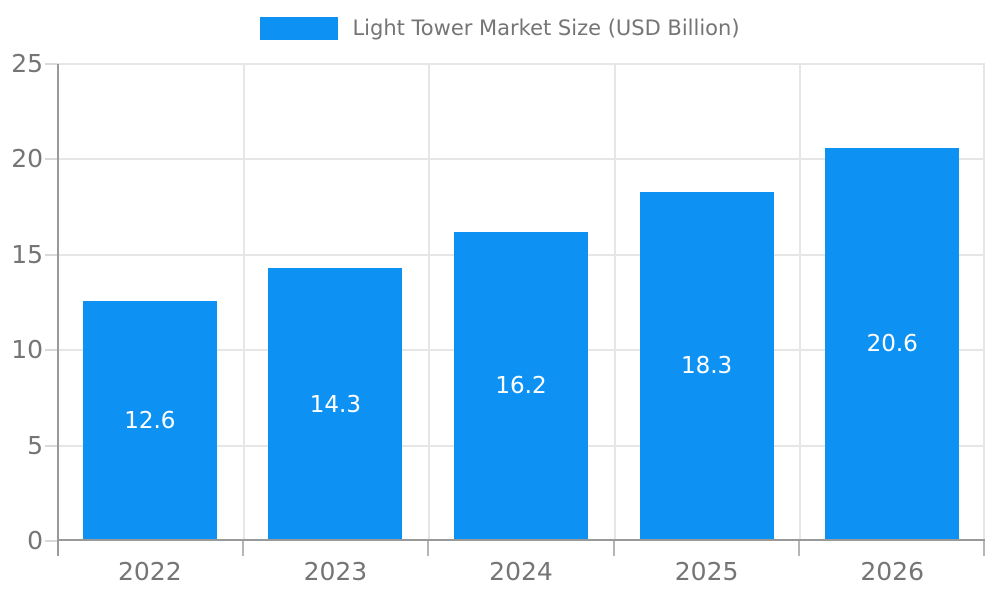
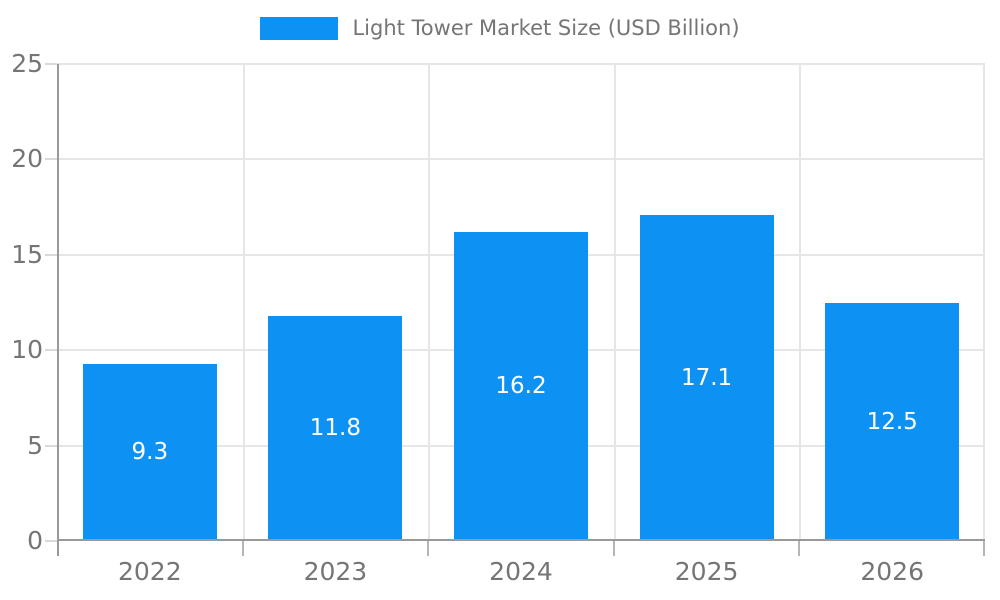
2022: 12.6 -> 9.3
2023: 14.3 -> 11.8
2025: 18.3 -> 17.1
2026: 20.6 -> 12.5
